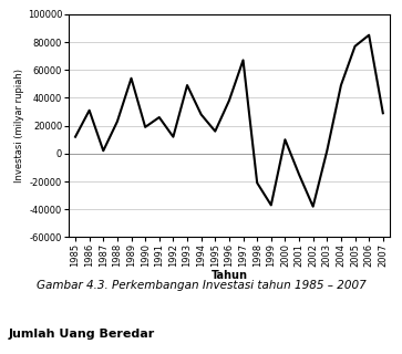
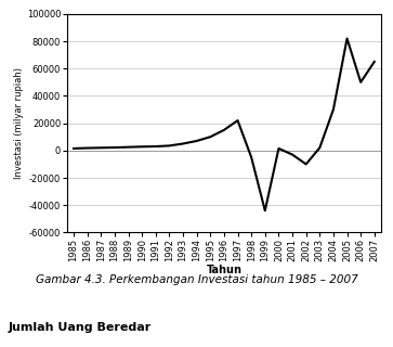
1985: 12000 -> 2000
1986: 31000 -> 2000
1988: 23000 -> 2000
1989: 54000 -> 2000
1990: 19000 -> 3000
1991: 26000 -> 3000
1992: 12000 -> 4000
1993: 49000 -> 5000
1994: 28000 -> 7000
1995: 16000 -> 10000
1996: 38000 -> 15000
1997: 67000 -> 22000
1998: -21000 -> -5000
1999: -37000 -> -44000
2000: 10000 -> 2000
2001: -15000 -> -3000
2002: -38000 -> -10000
2004: 49000 -> 30000
2005: 77000 -> 82000
2006: 85000 -> 50000
2007: 29000 -> 65000
